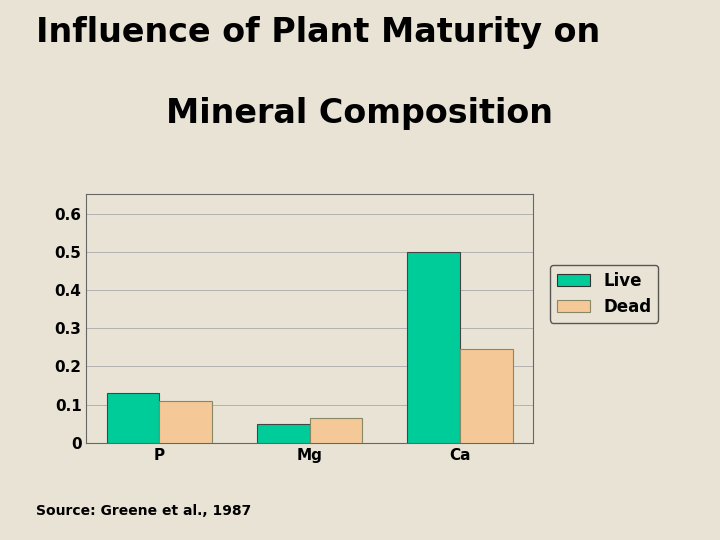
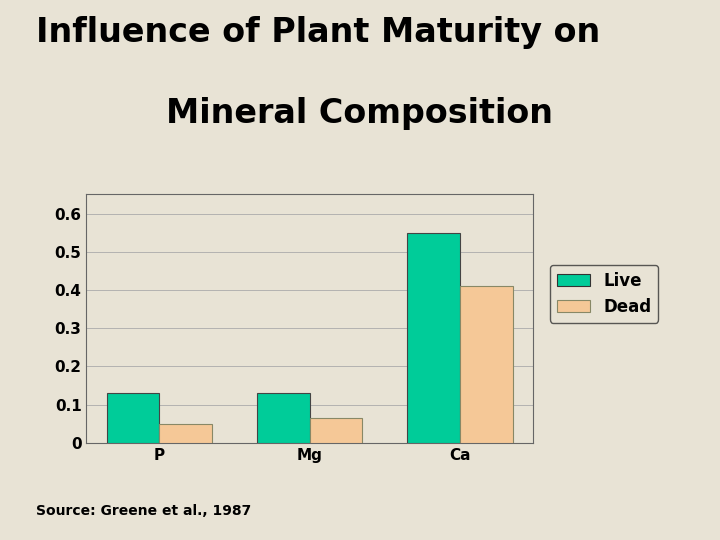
Dead/P: 0.110 -> 0.050
Live/Mg: 0.05 -> 0.13
Live/Ca: 0.50 -> 0.55
Dead/Ca: 0.245 -> 0.410
